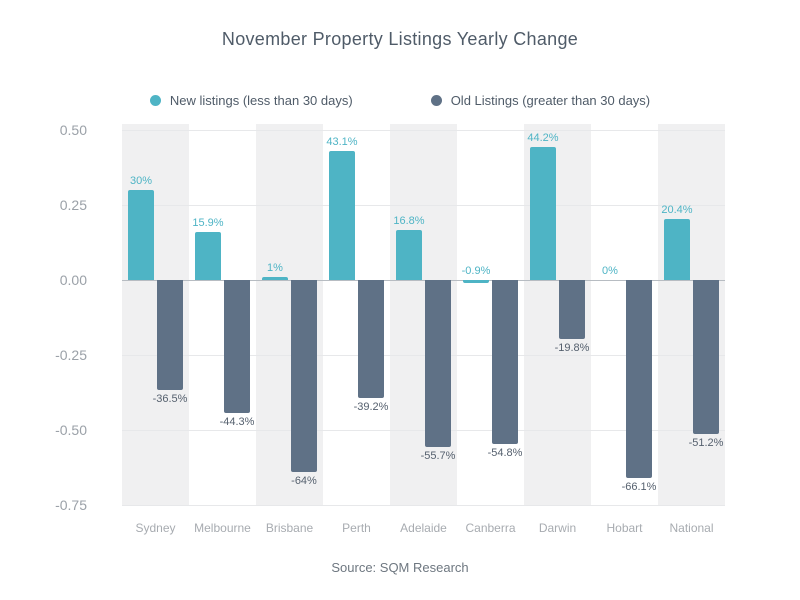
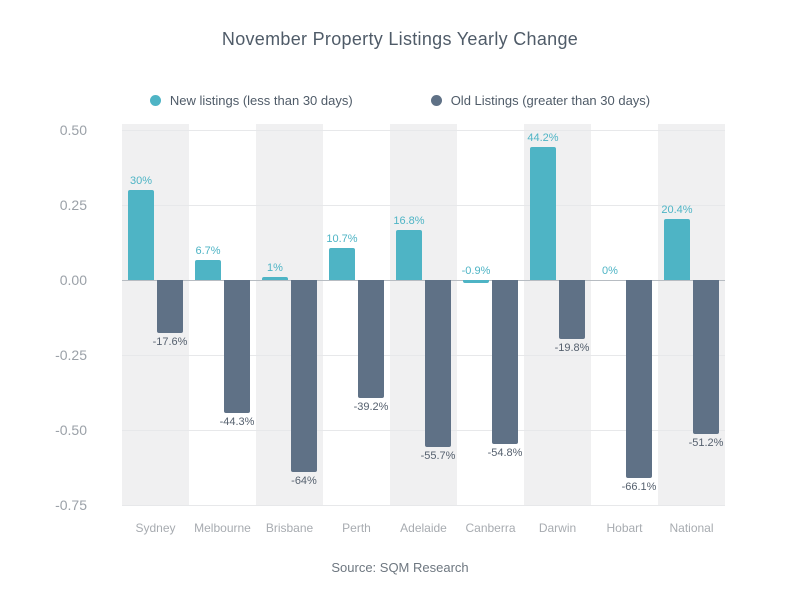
Old Listings (greater than 30 days)/Sydney: -36.5% -> -17.6%
New listings (less than 30 days)/Melbourne: 15.9% -> 6.7%
New listings (less than 30 days)/Perth: 43.1% -> 10.7%
